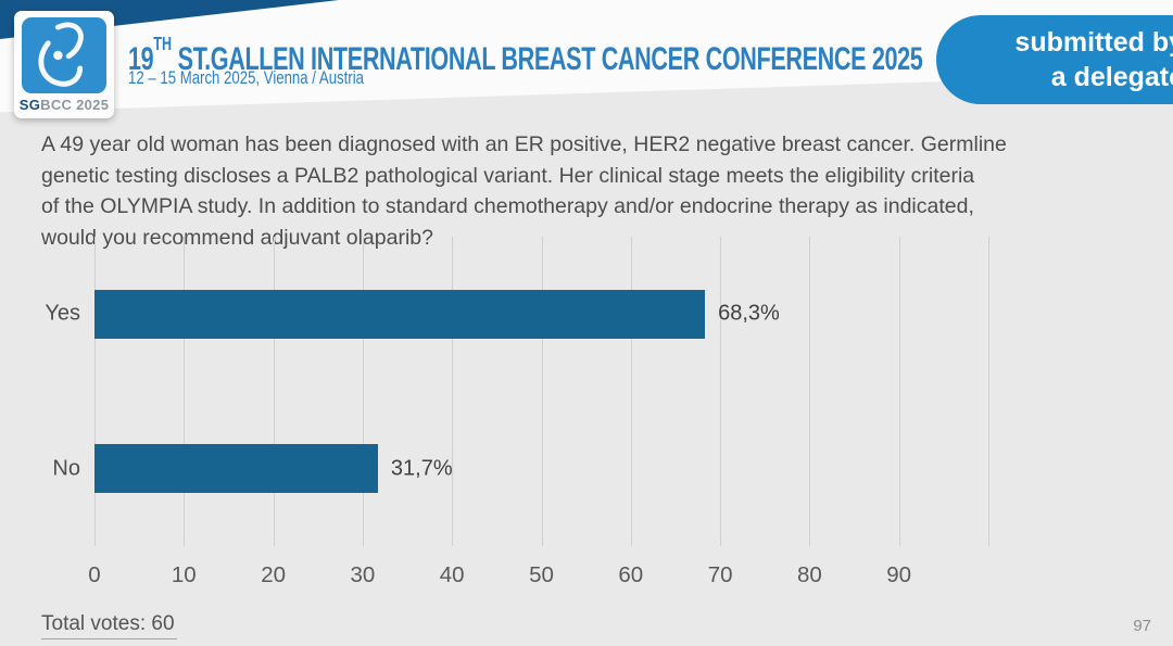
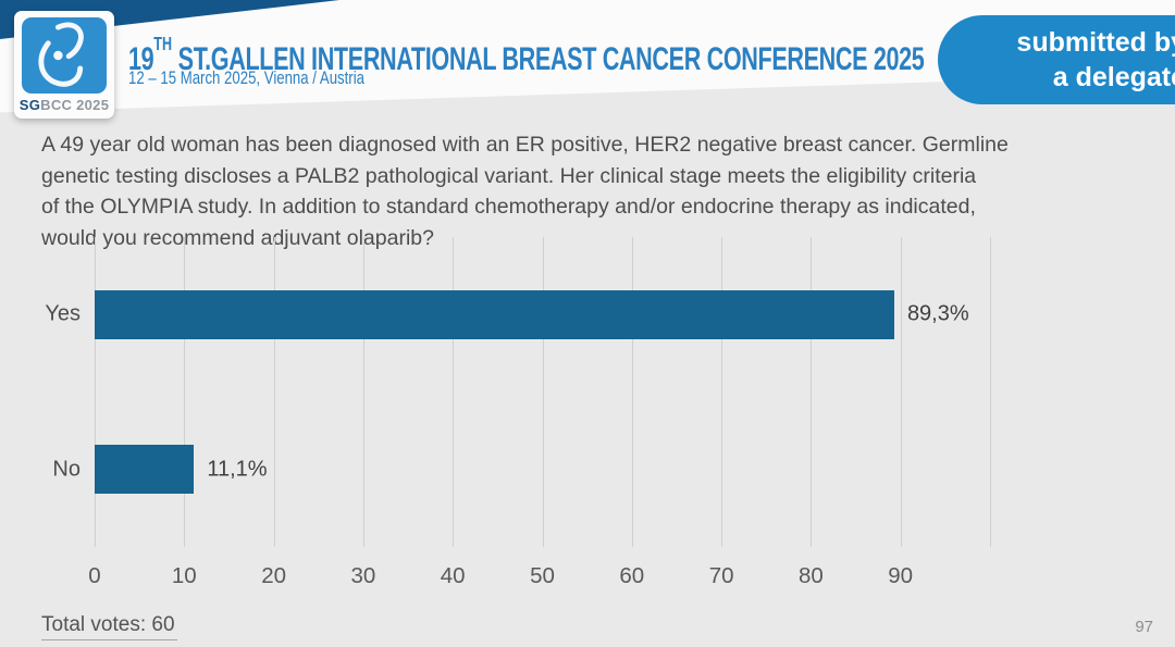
Yes: 68,3% -> 89,3%
No: 31,7% -> 11,1%
